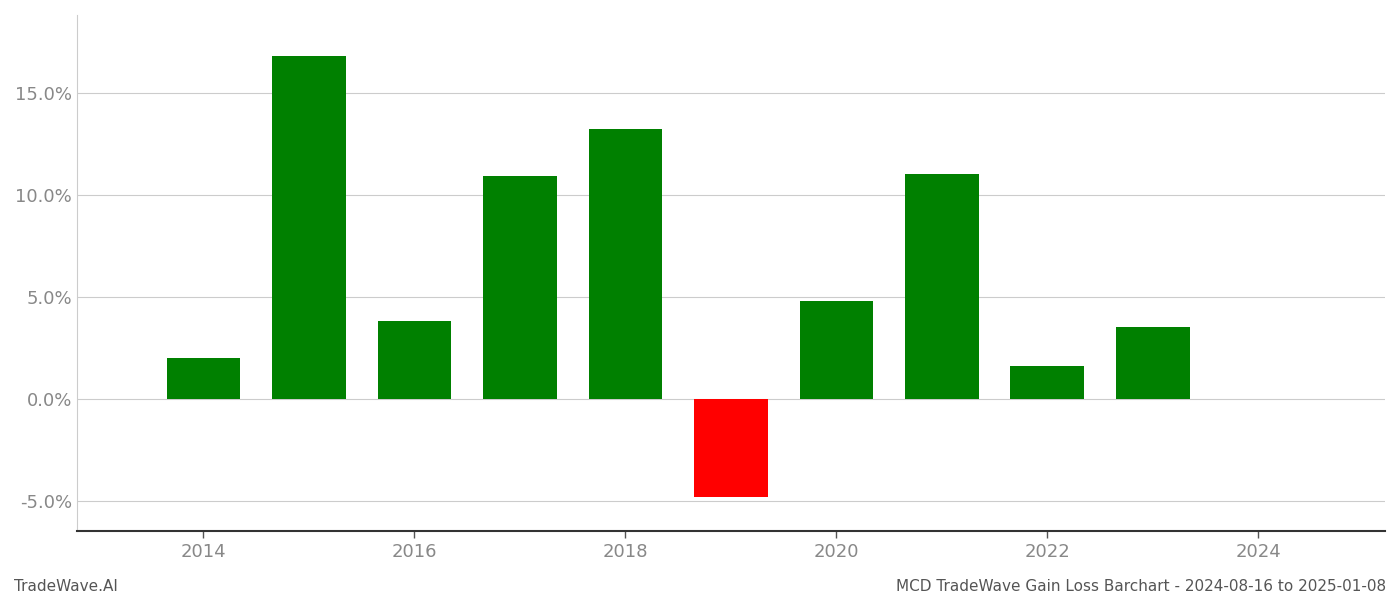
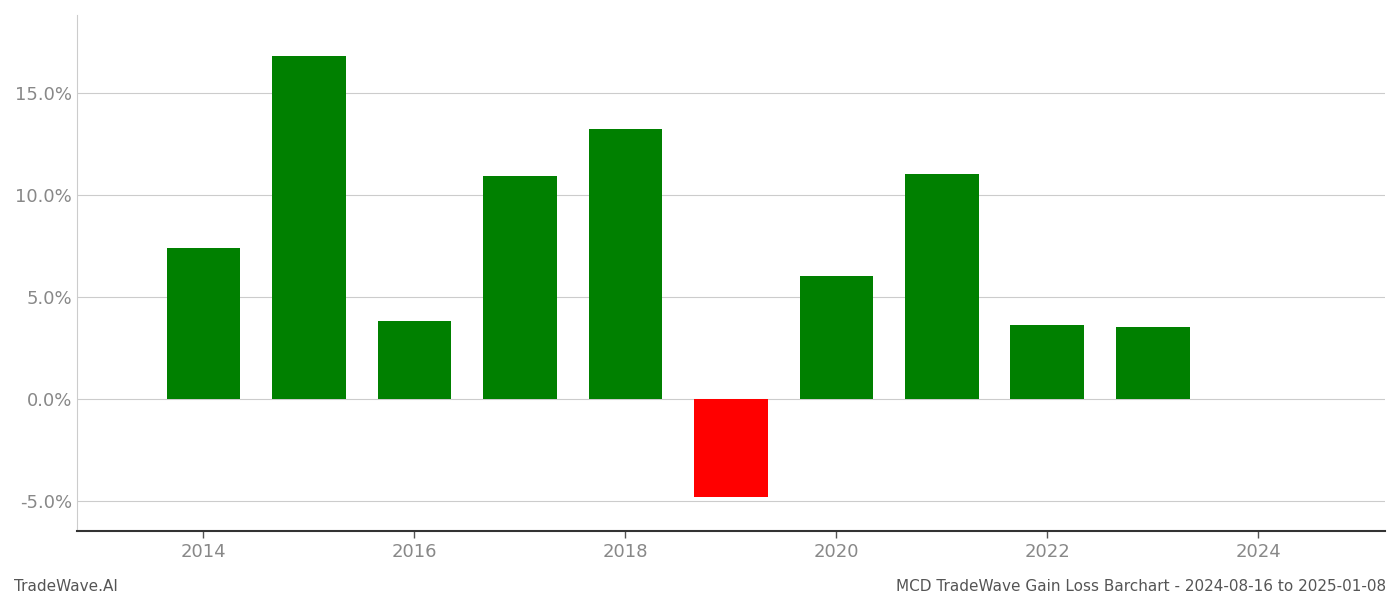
2014: 2.0% -> 7.4%
2020: 4.8% -> 6.0%
2022: 1.6% -> 3.6%
